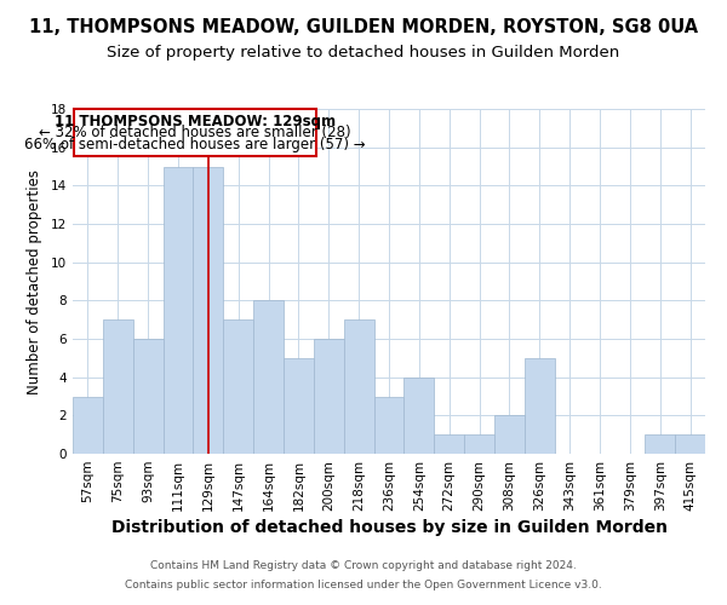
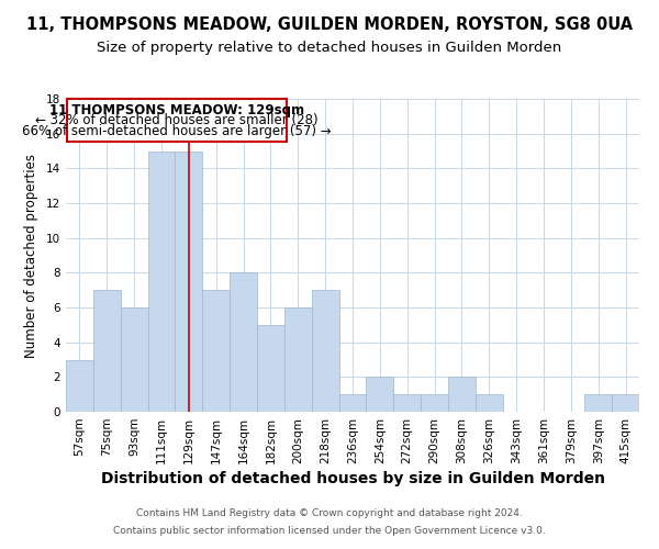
236sqm: 3 -> 1
254sqm: 4 -> 2
326sqm: 5 -> 1
